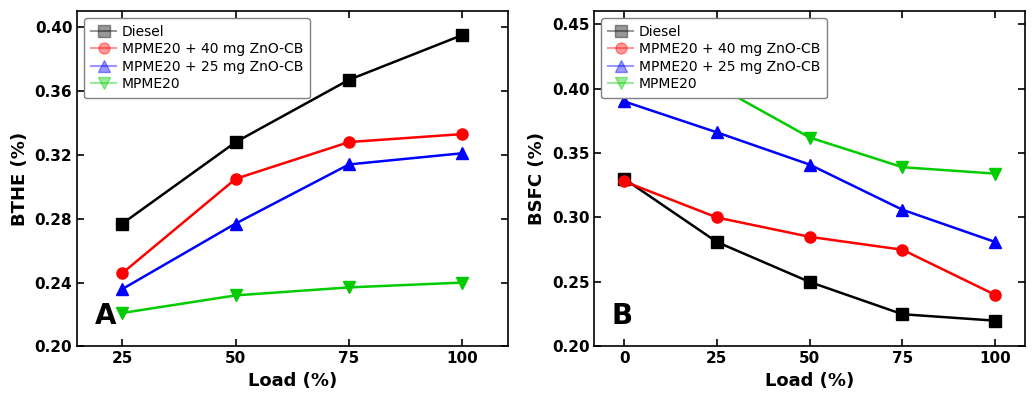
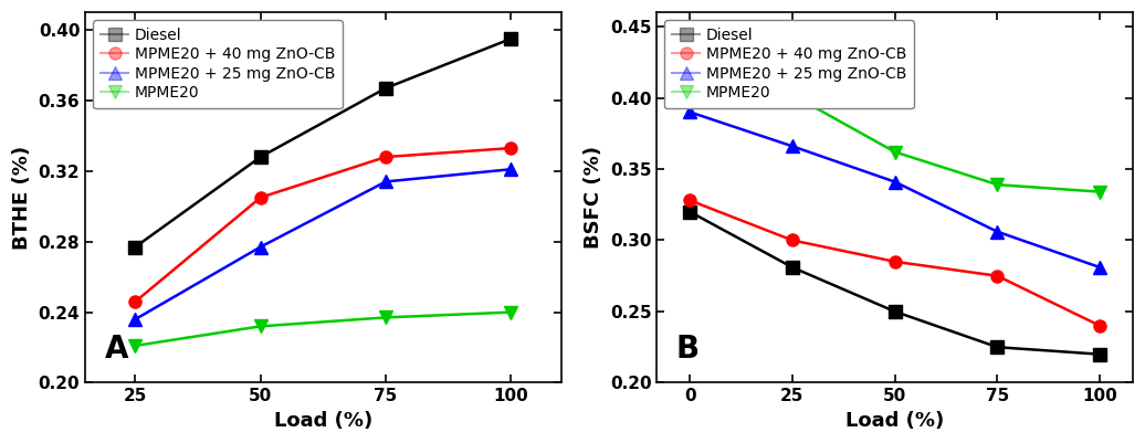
Diesel/0: 0.330 -> 0.320
